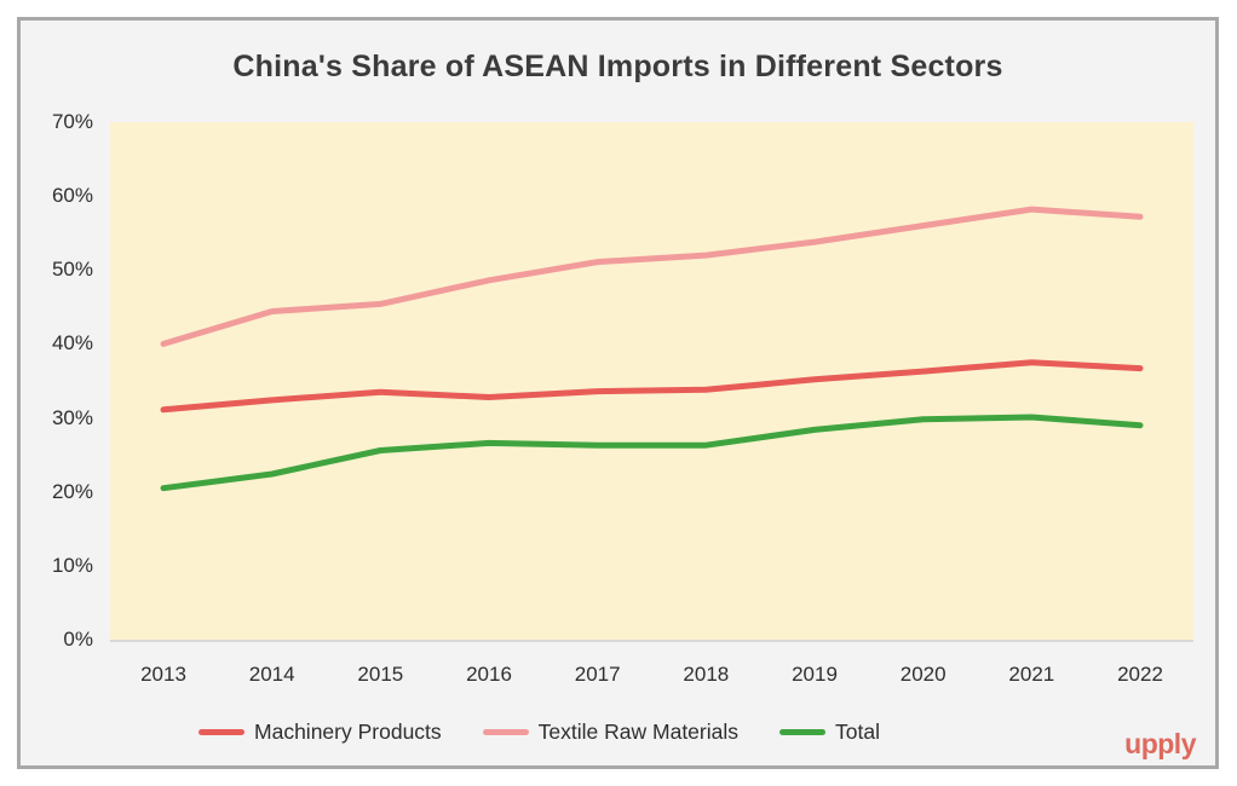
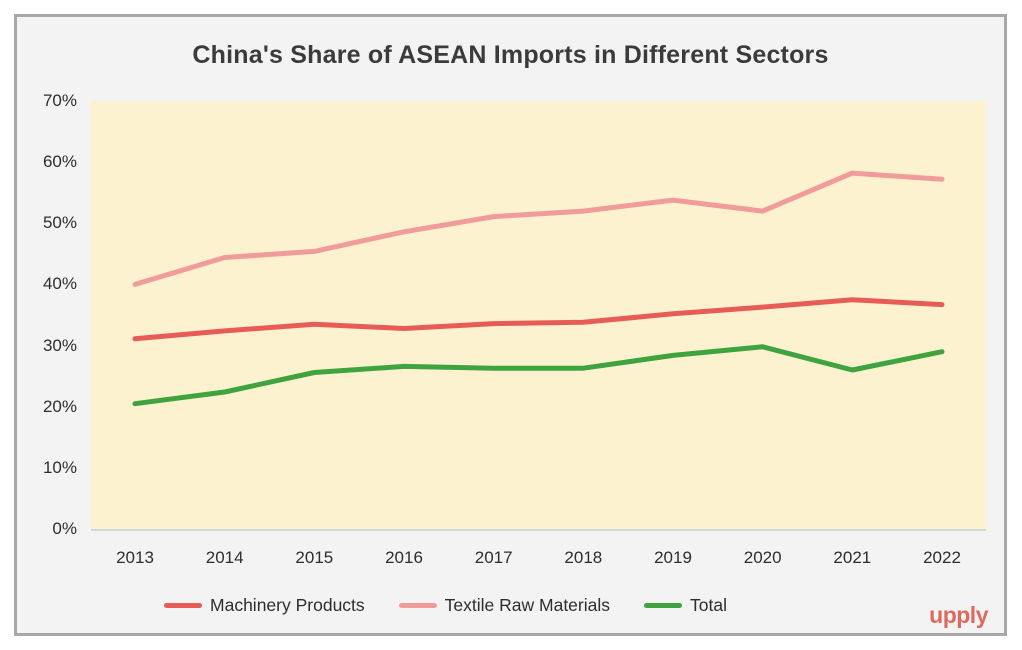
Textile Raw Materials/2020: 56% -> 52%
Total/2021: 30% -> 26%
